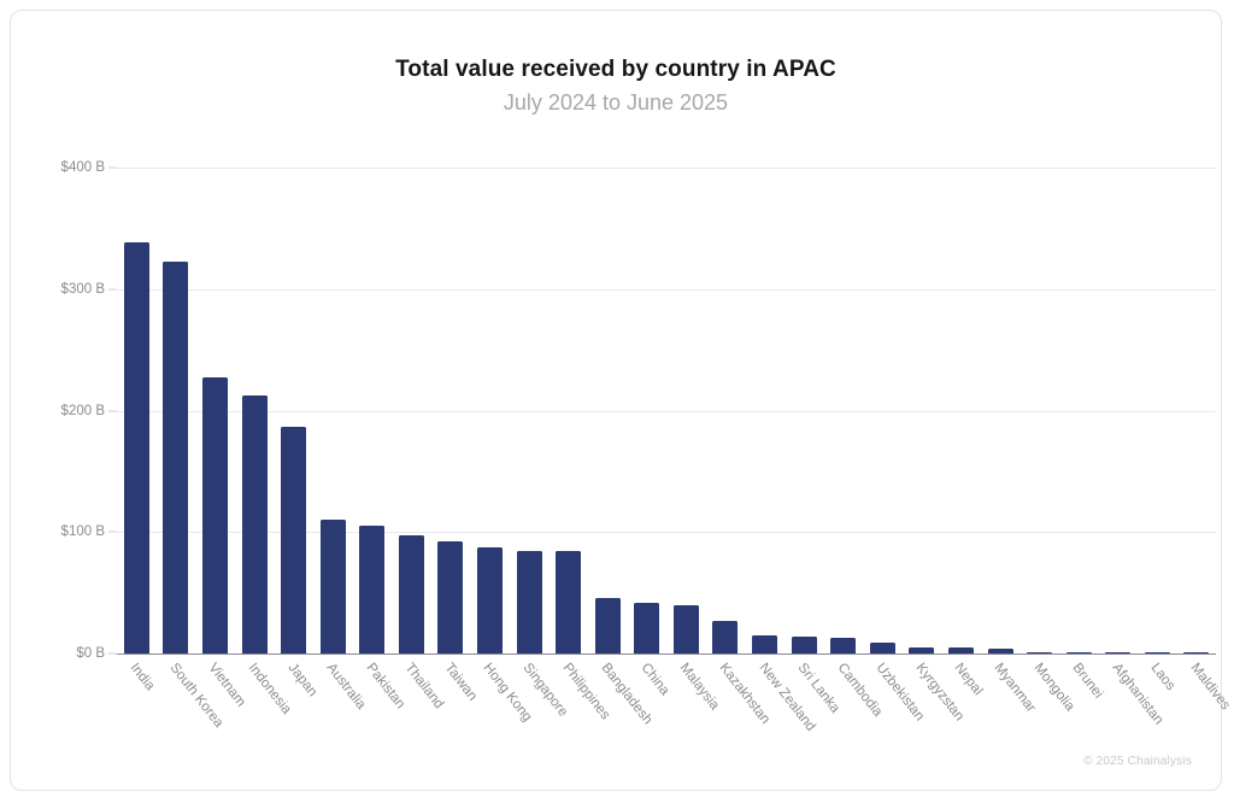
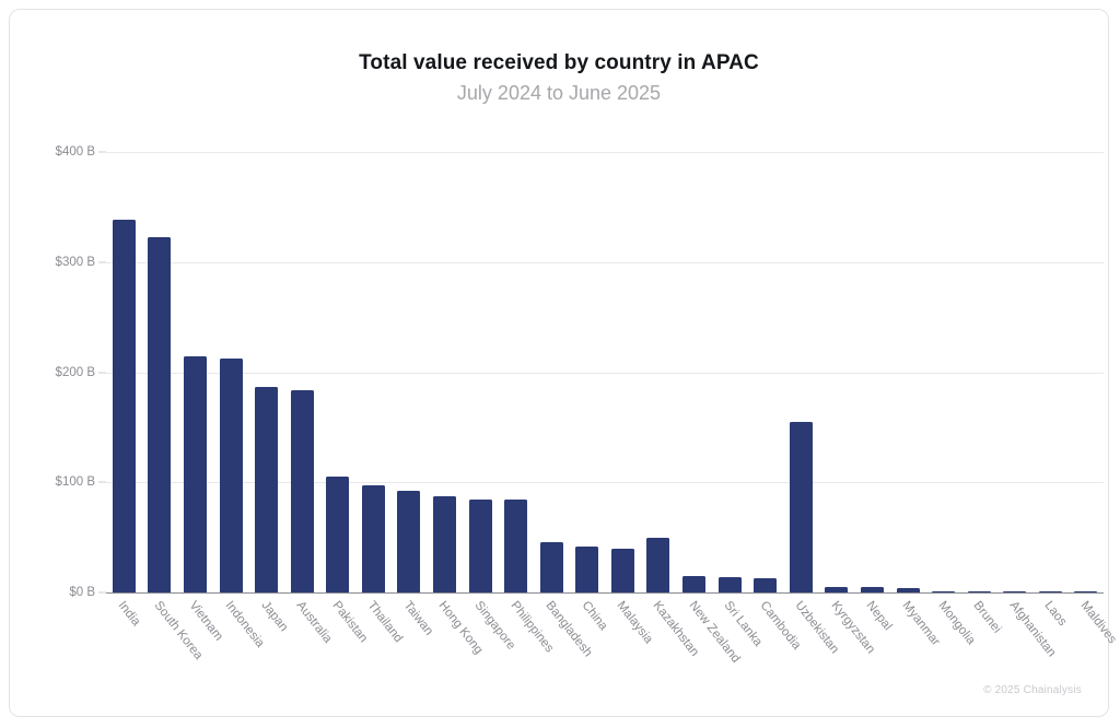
Vietnam: $227B -> $214B
Australia: $110B -> $184B
Kazakhstan: $27B -> $50B
Uzbekistan: $9B -> $155B
